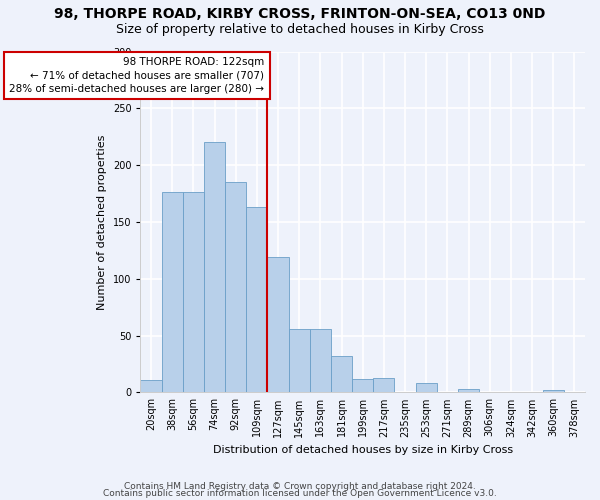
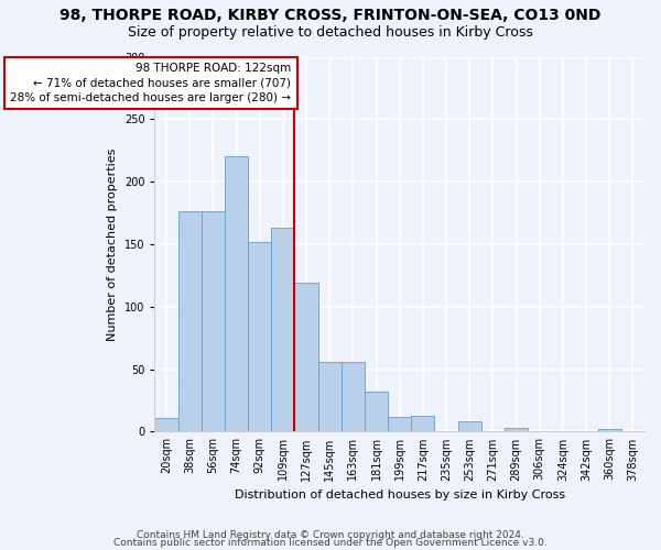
92sqm: 185 -> 152
